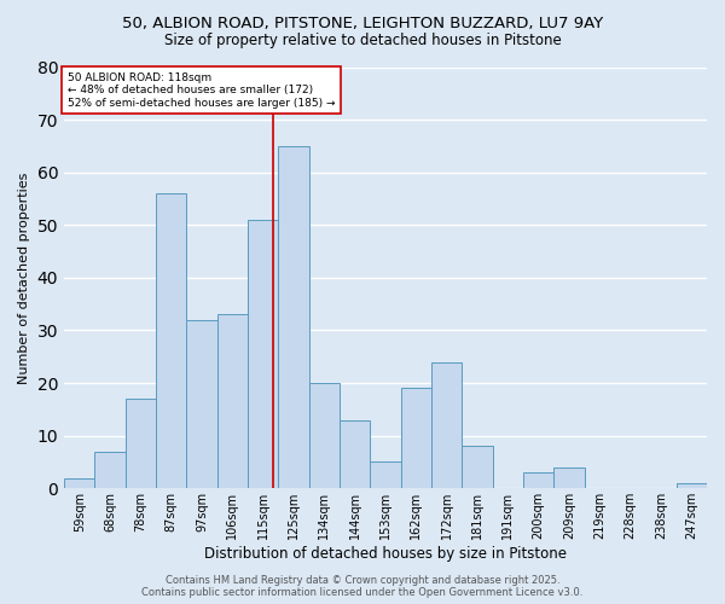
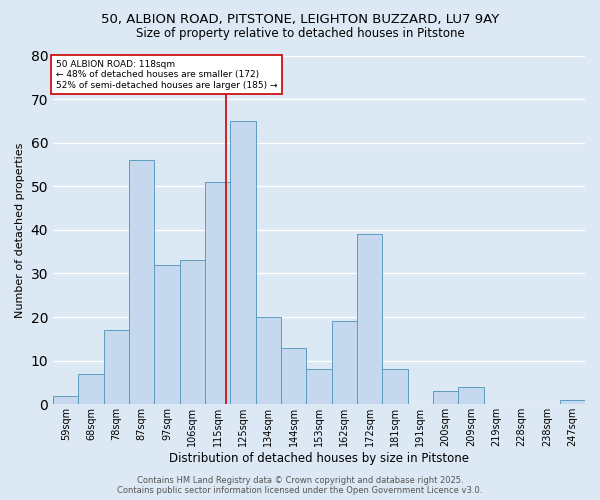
153sqm: 5 -> 8
172sqm: 24 -> 39
